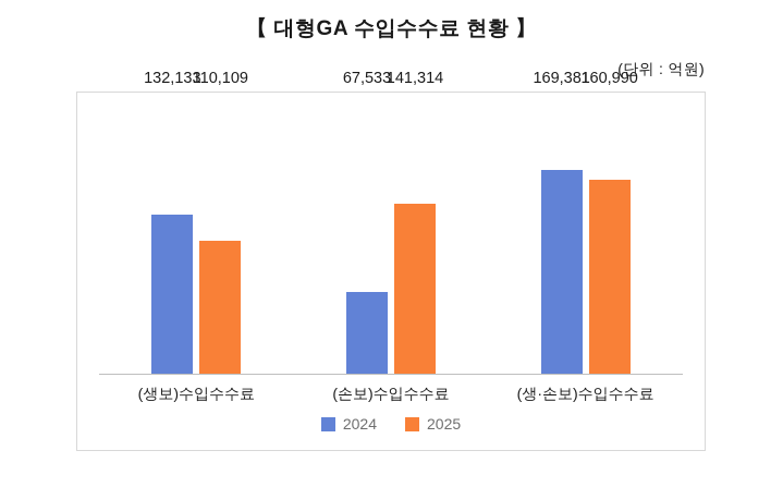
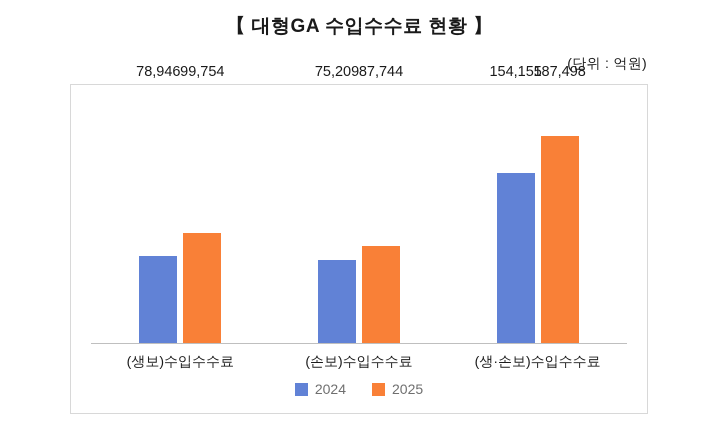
2024/(생보)수입수수료: 132,133 -> 78,946
2025/(생보)수입수수료: 110,109 -> 99,754
2024/(손보)수입수수료: 67,533 -> 75,209
2025/(손보)수입수수료: 141,314 -> 87,744
2024/(생·손보)수입수수료: 169,381 -> 154,155
2025/(생·손보)수입수수료: 160,990 -> 187,498
